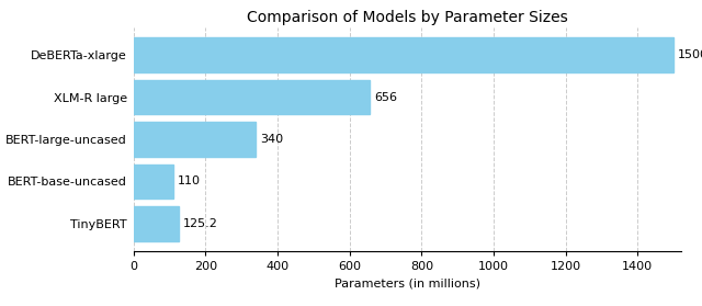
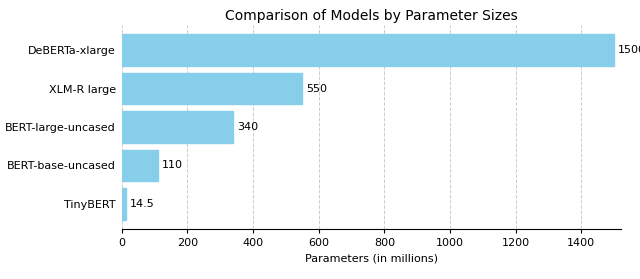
XLM-R large: 656 -> 550
TinyBERT: 125.2 -> 14.5
